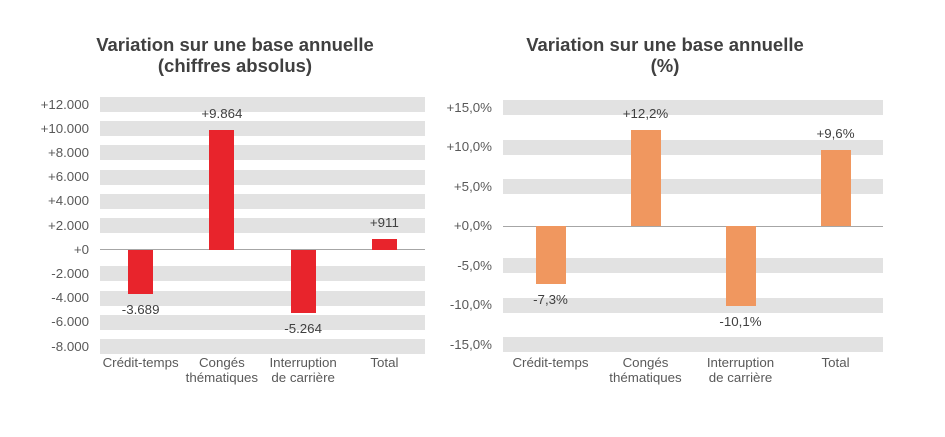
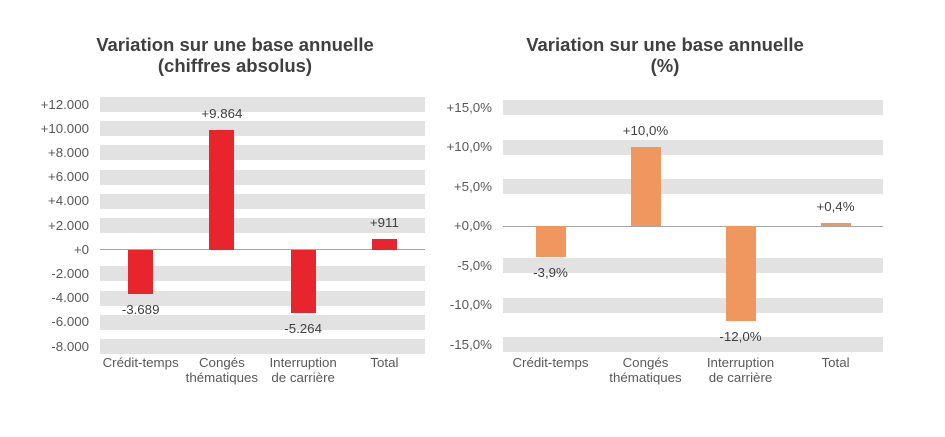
Variation sur une base annuelle (%)/Crédit-temps: -7,3% -> -3,9%
Variation sur une base annuelle (%)/Congés thématiques: +12,2% -> +10,0%
Variation sur une base annuelle (%)/Interruption de carrière: -10,1% -> -12,0%
Variation sur une base annuelle (%)/Total: +9,6% -> +0,4%
